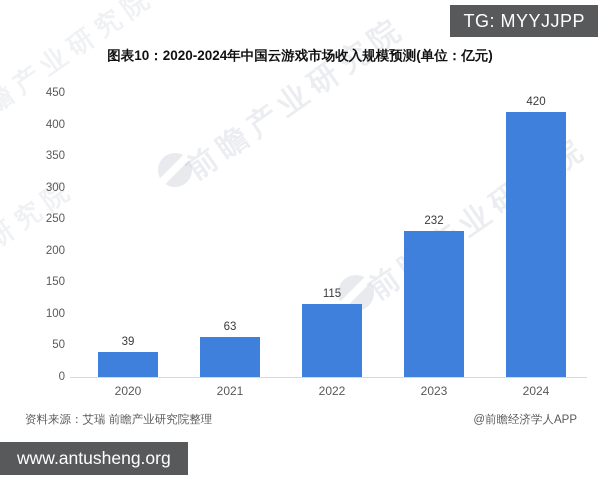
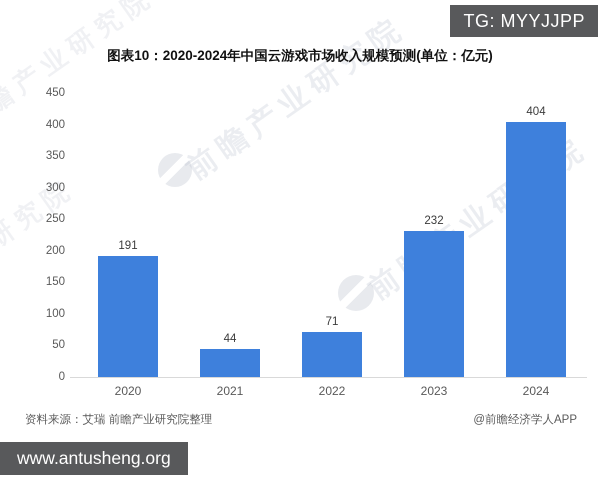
2020: 39 -> 191
2021: 63 -> 44
2022: 115 -> 71
2024: 420 -> 404
